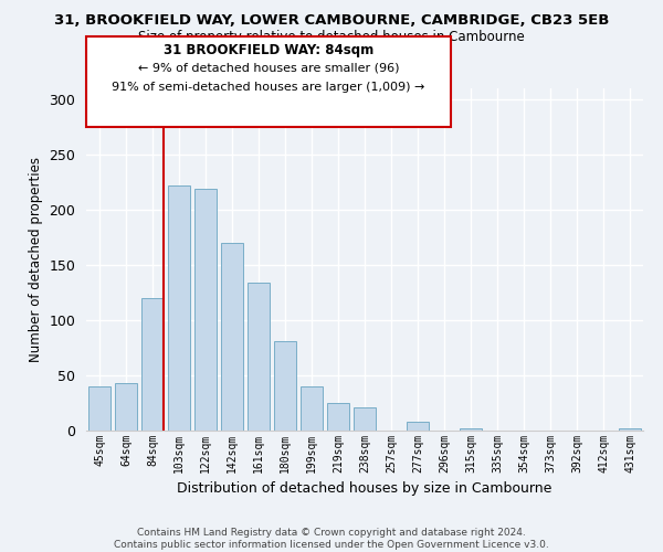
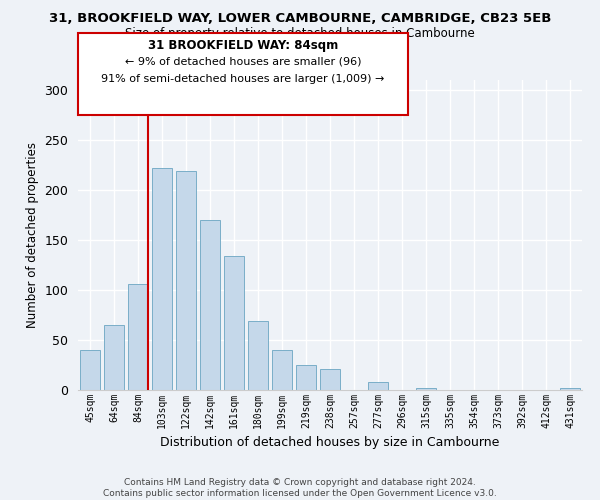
64sqm: 43 -> 65
84sqm: 120 -> 106
180sqm: 81 -> 69
